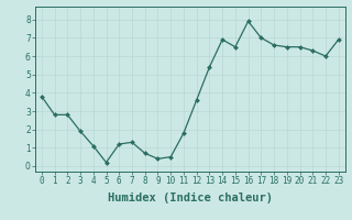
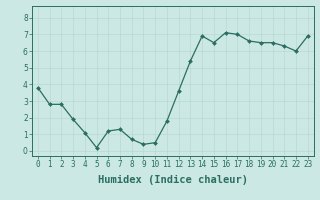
16: 7.9 -> 7.1
